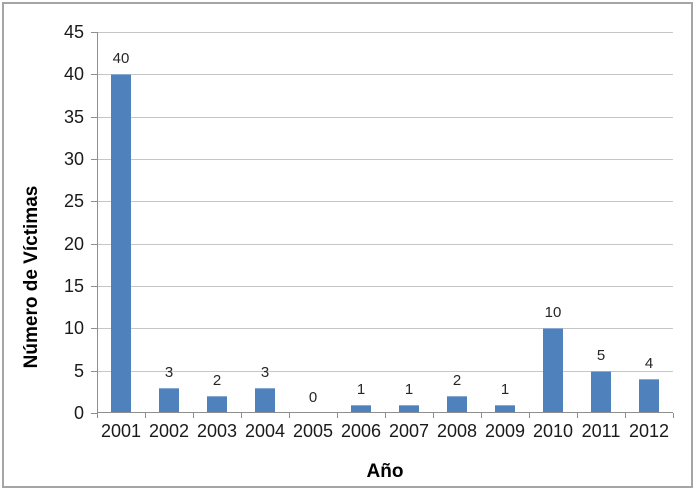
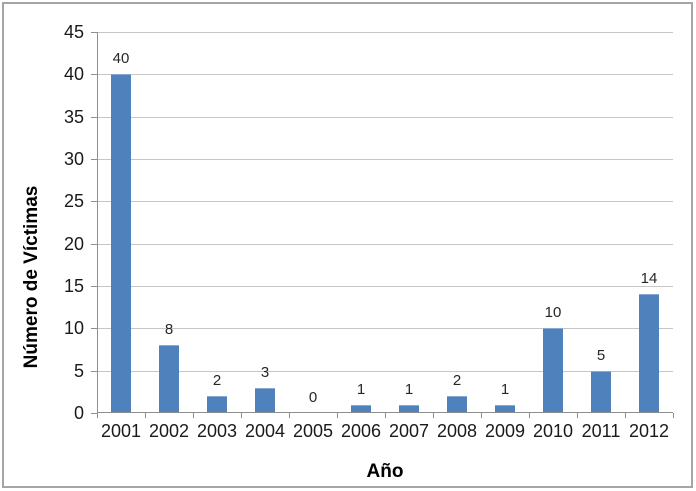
2002: 3 -> 8
2012: 4 -> 14
